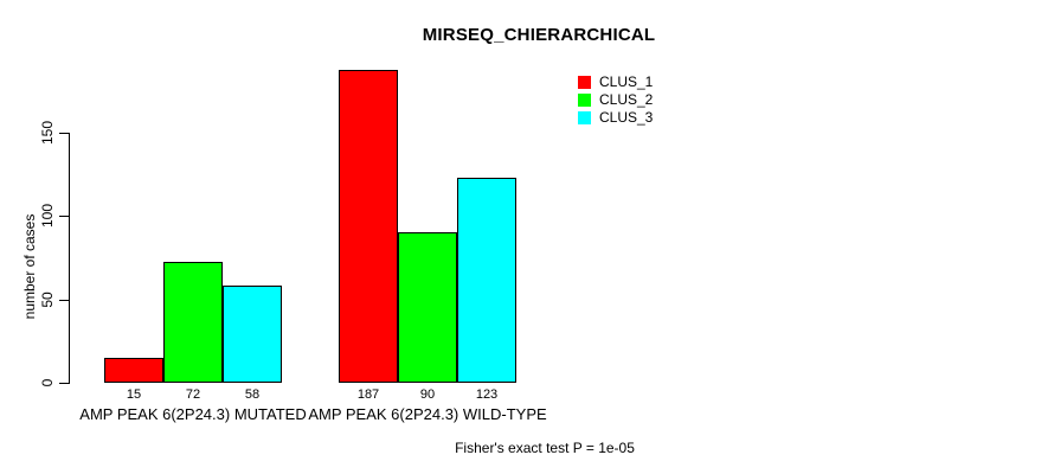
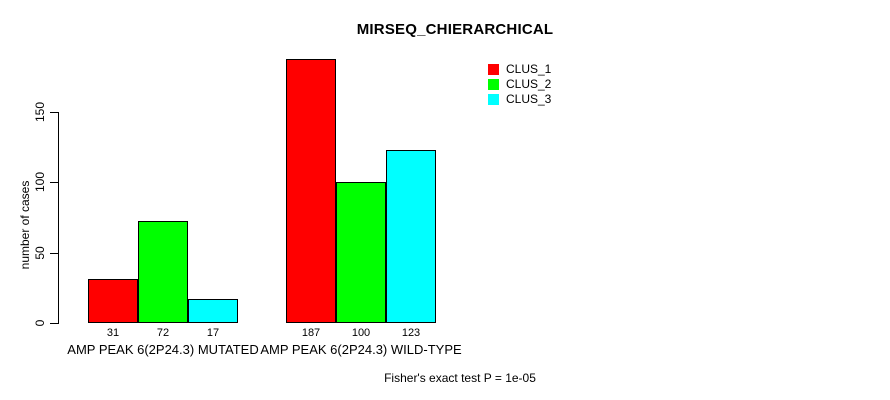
CLUS_1/AMP PEAK 6(2P24.3) MUTATED: 15 -> 31
CLUS_3/AMP PEAK 6(2P24.3) MUTATED: 58 -> 17
CLUS_2/AMP PEAK 6(2P24.3) WILD-TYPE: 90 -> 100
